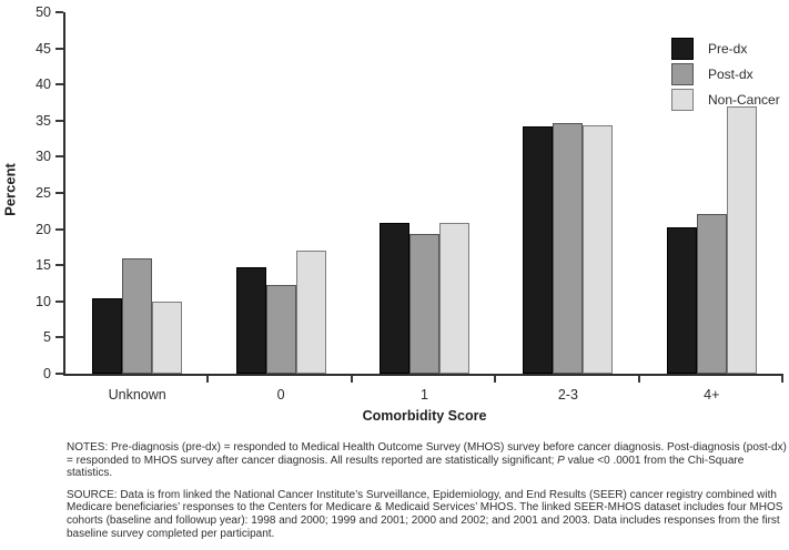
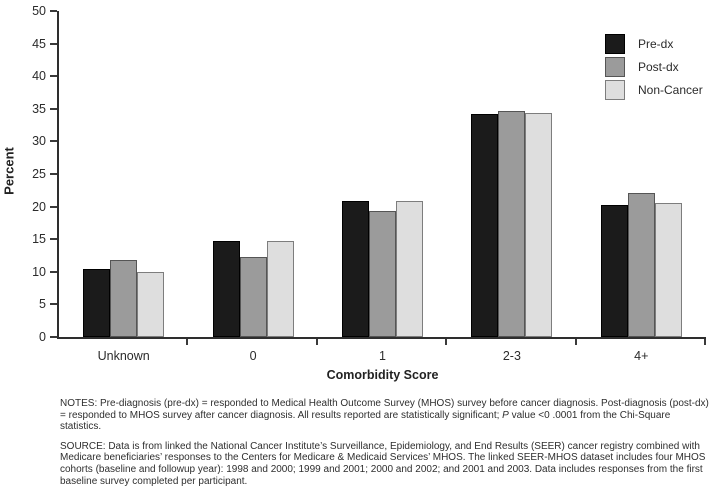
Post-dx/Unknown: 16 -> 12
Non-Cancer/0: 17 -> 15
Non-Cancer/4+: 37 -> 20
